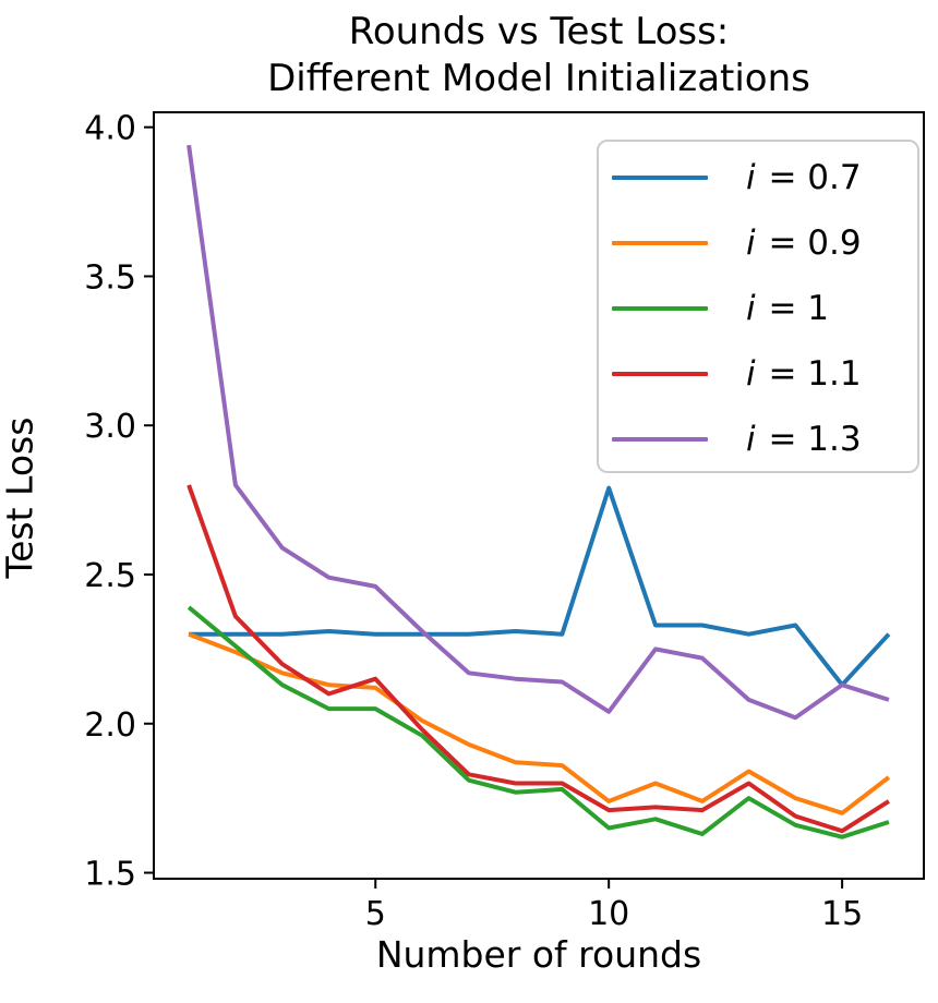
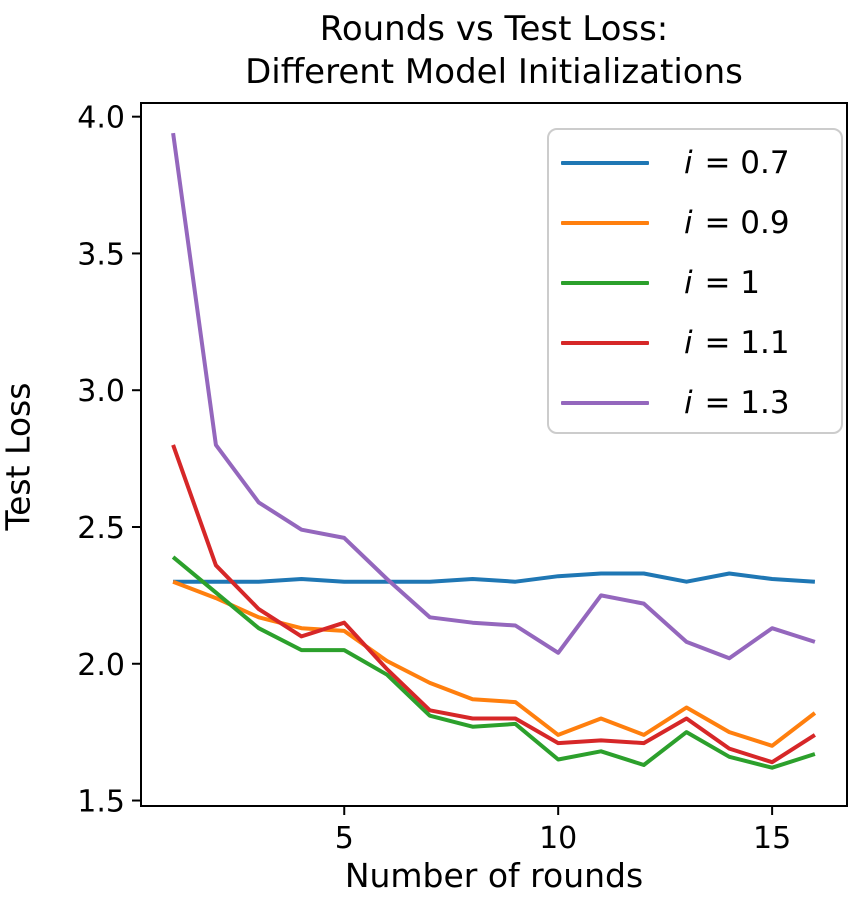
i = 0.7/10: 2.79 -> 2.32
i = 0.7/15: 2.13 -> 2.31
